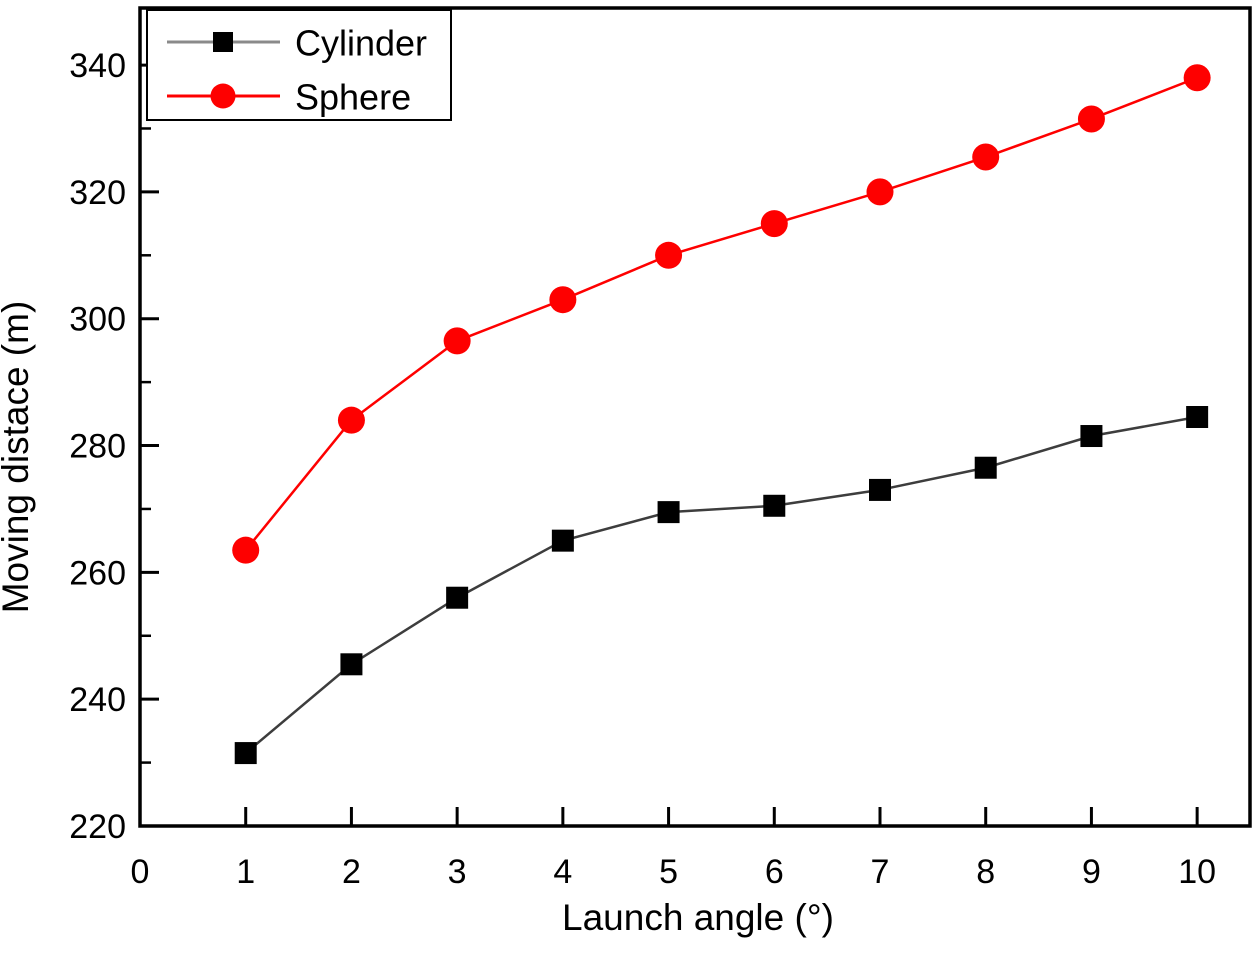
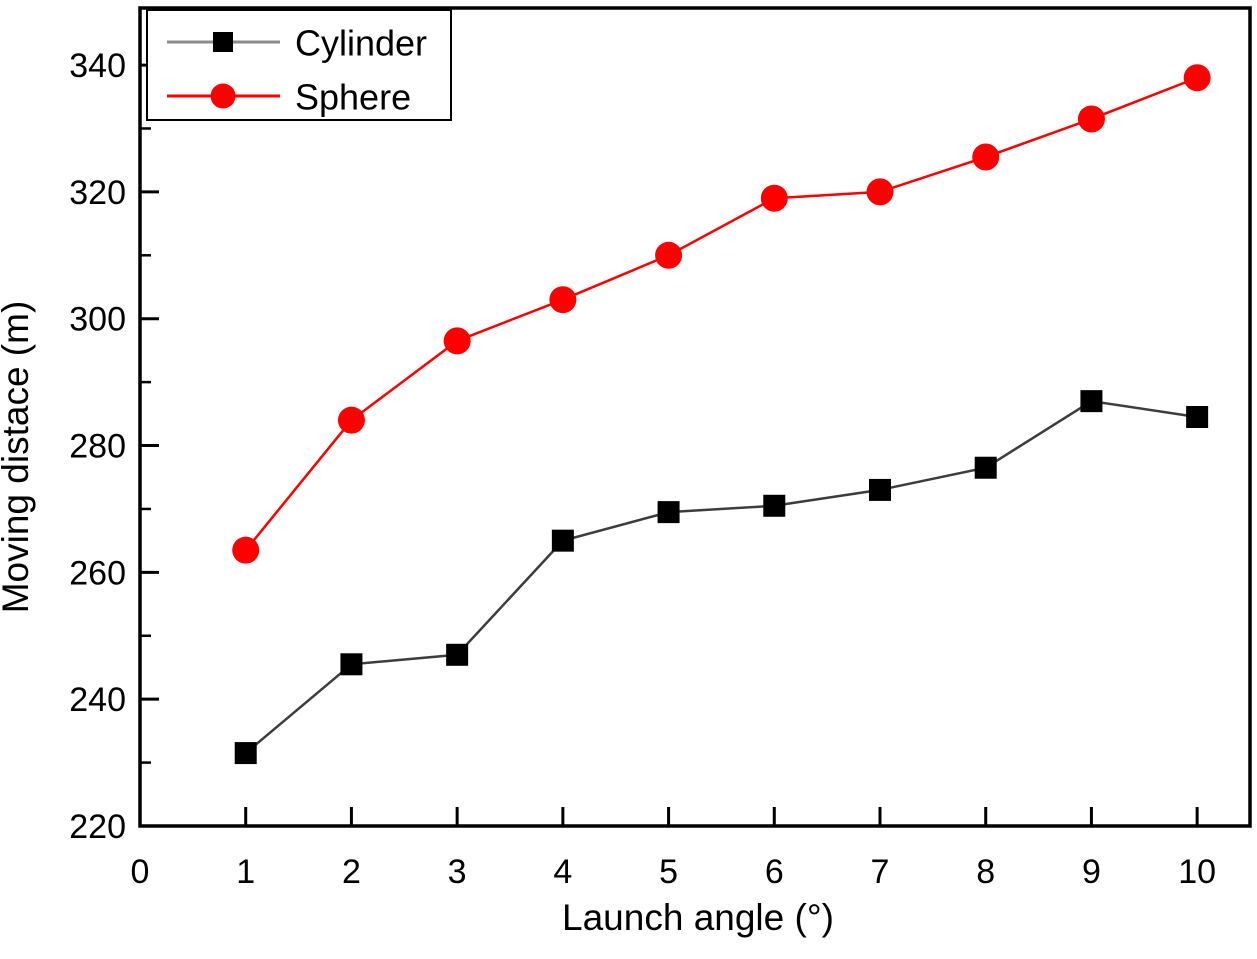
Cylinder/3: 256 -> 247
Sphere/6: 315 -> 319
Cylinder/9: 282 -> 287
